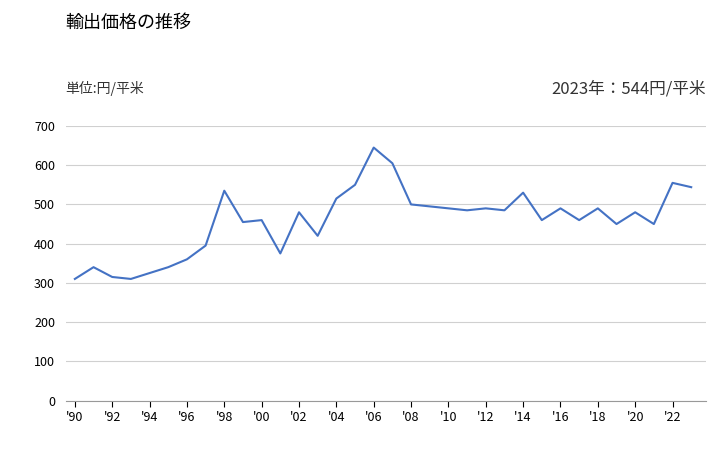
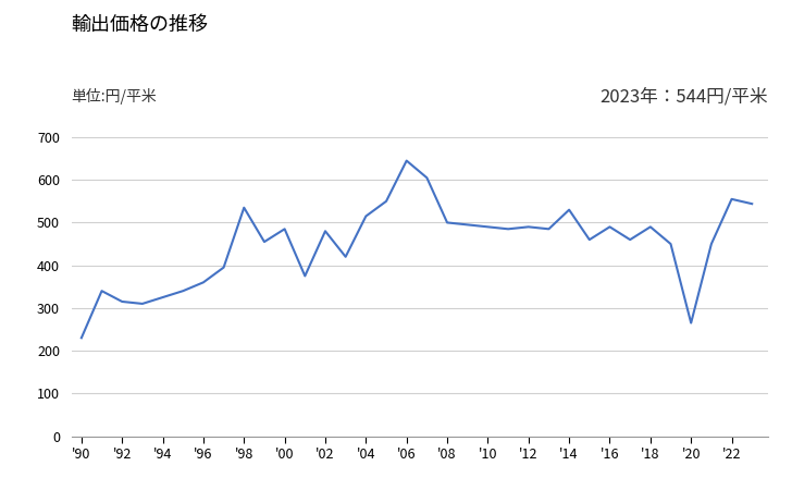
'90: 310 -> 230
'00: 460 -> 485
'20: 480 -> 265
